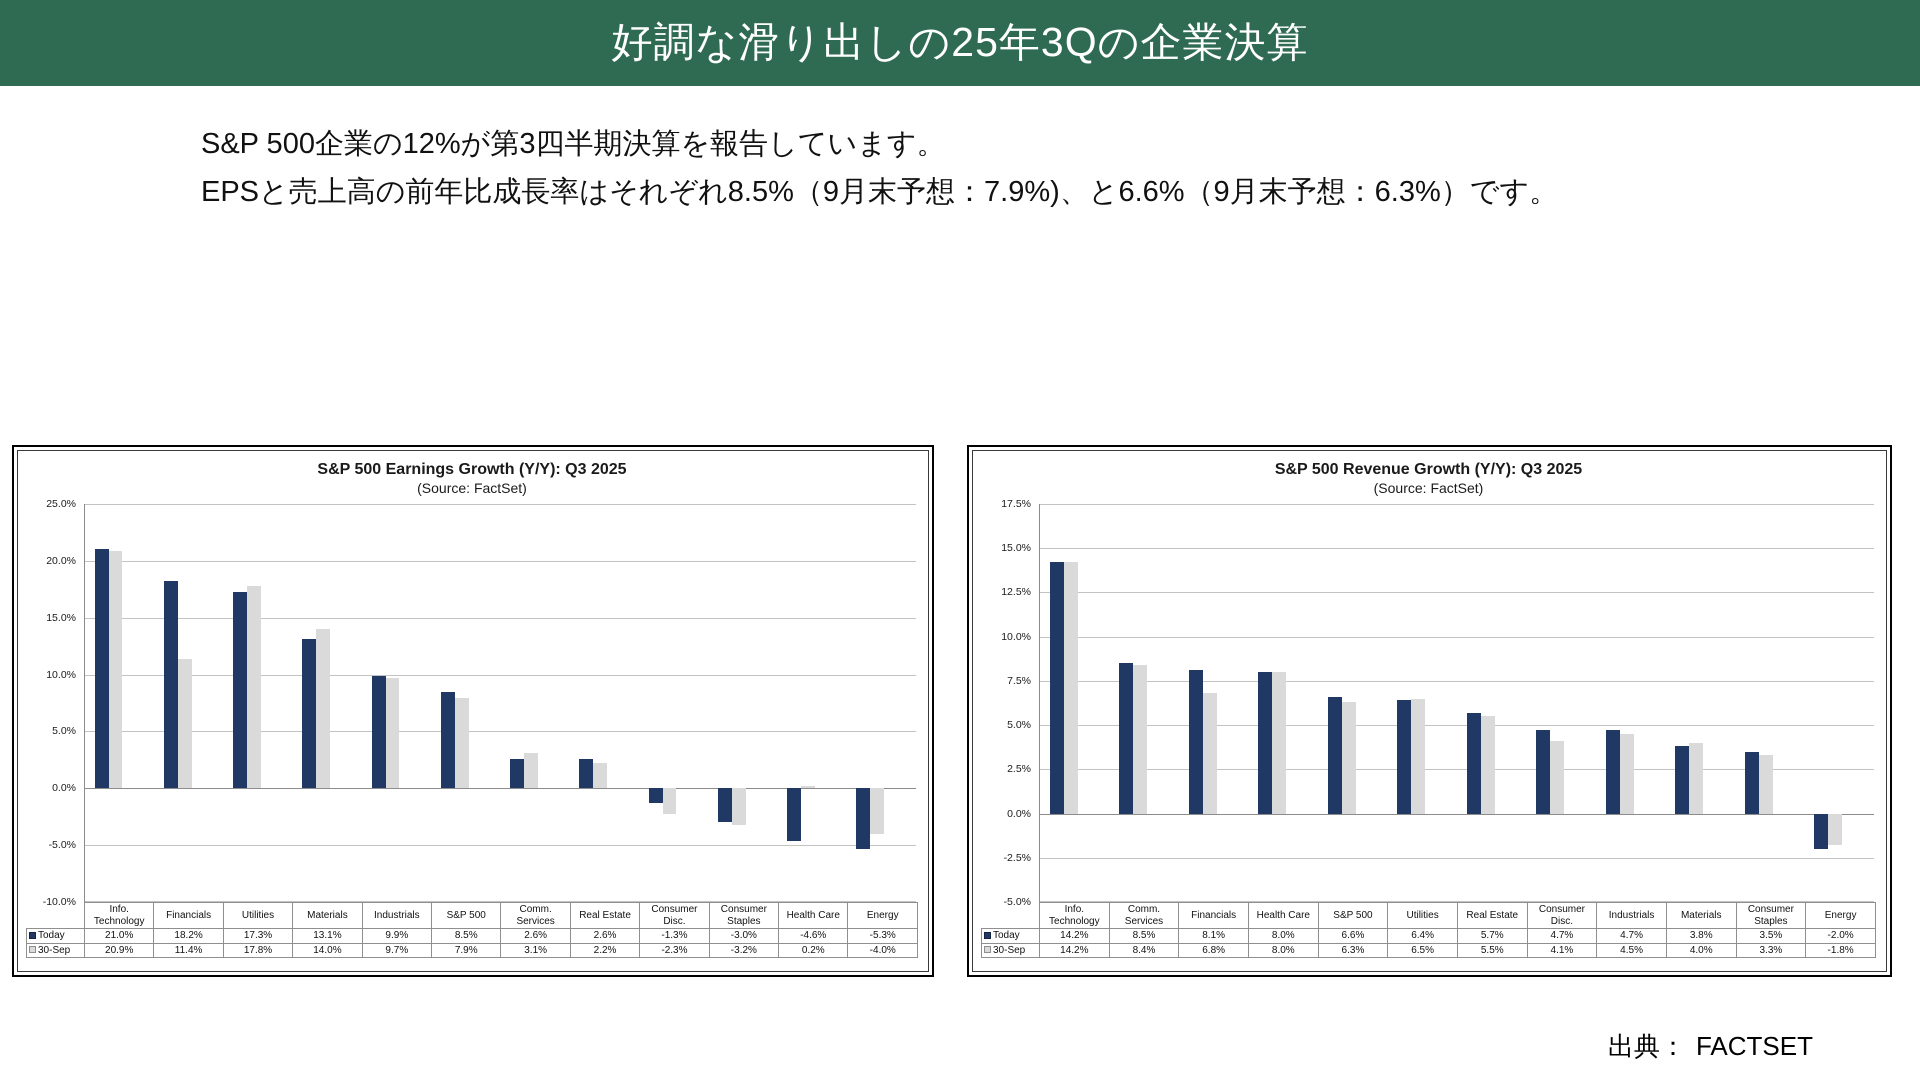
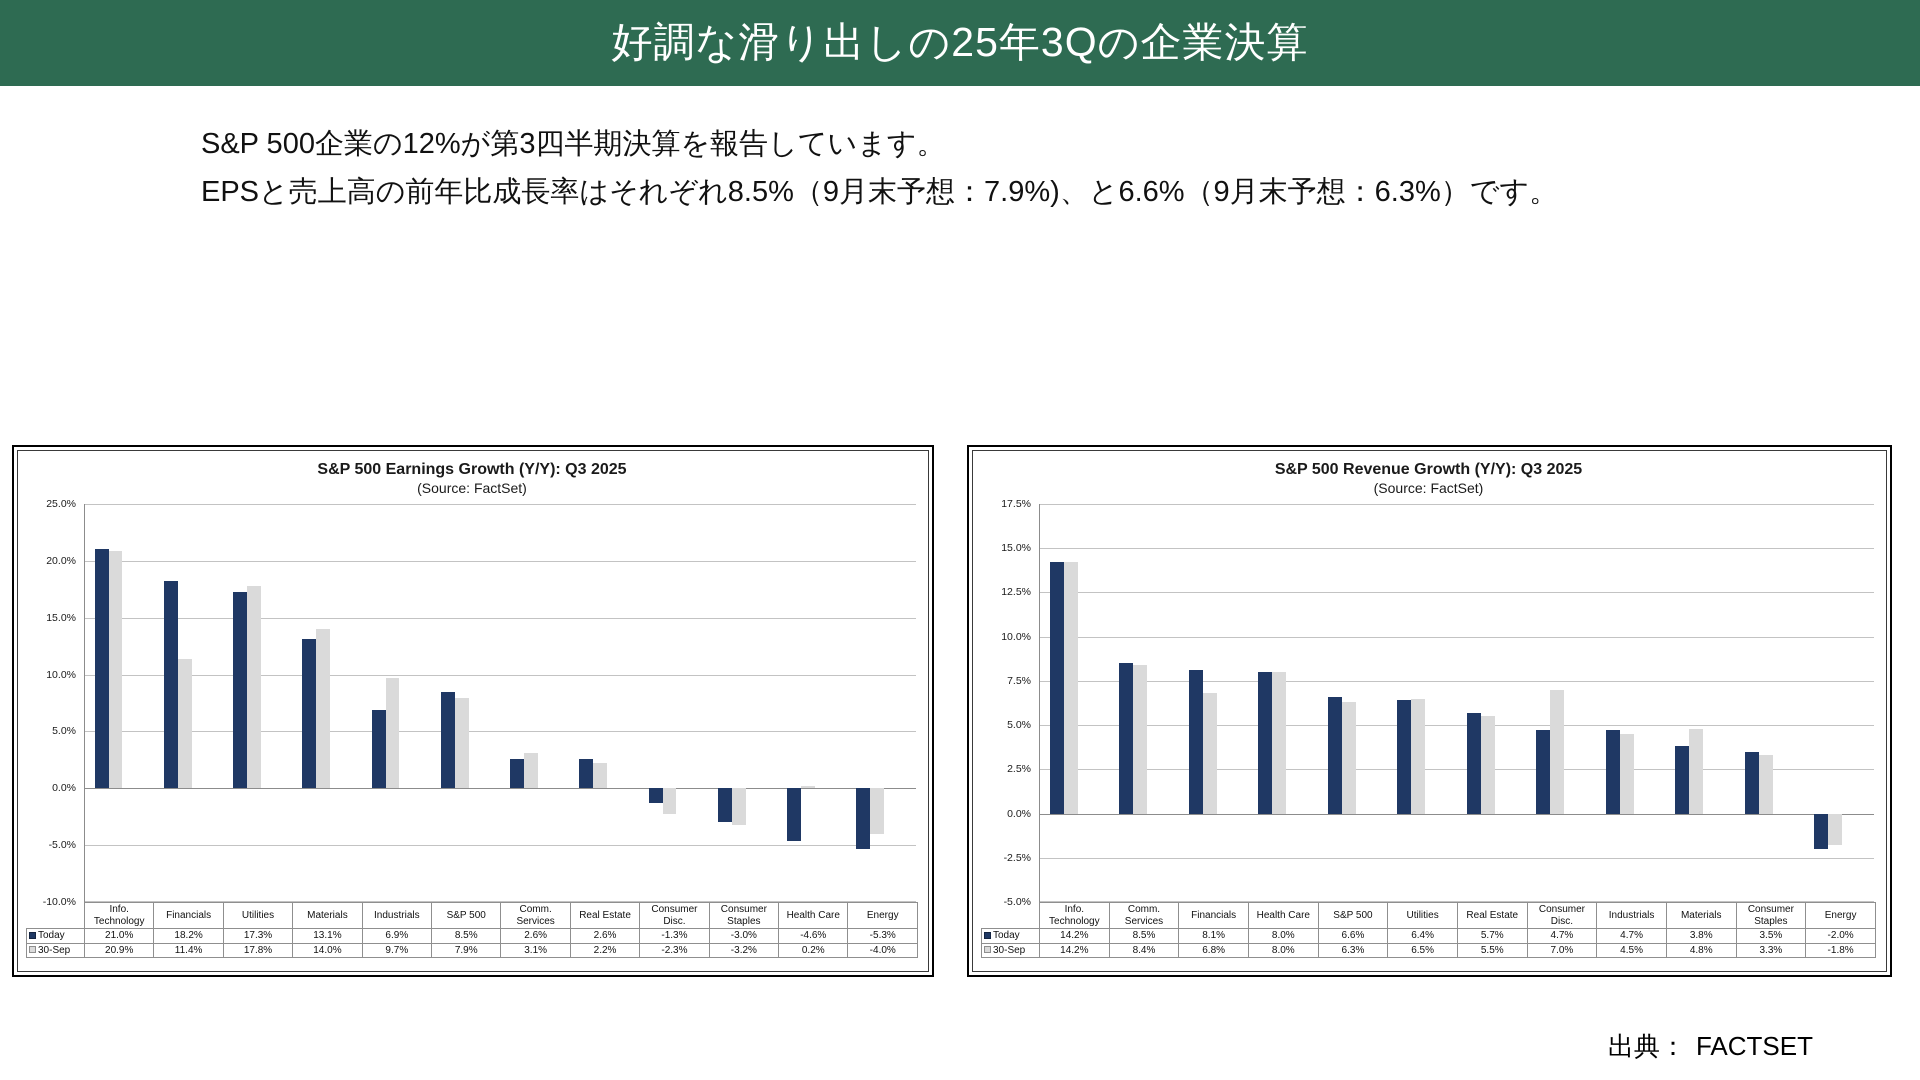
S&P 500 Earnings Growth (Y/Y): Q3 2025/Today/Industrials: 9.9% -> 6.9%
S&P 500 Revenue Growth (Y/Y): Q3 2025/30-Sep/Consumer Disc.: 4.1% -> 7.0%
S&P 500 Revenue Growth (Y/Y): Q3 2025/30-Sep/Materials: 4.0% -> 4.8%
